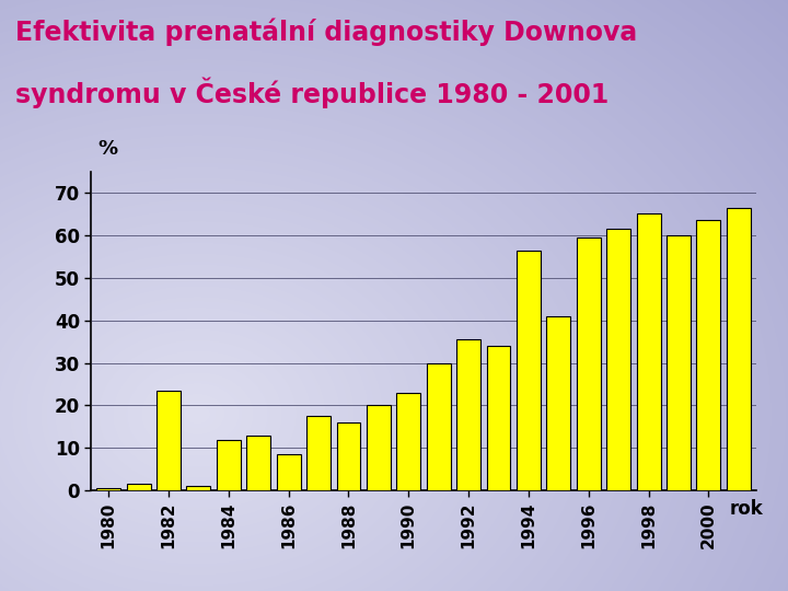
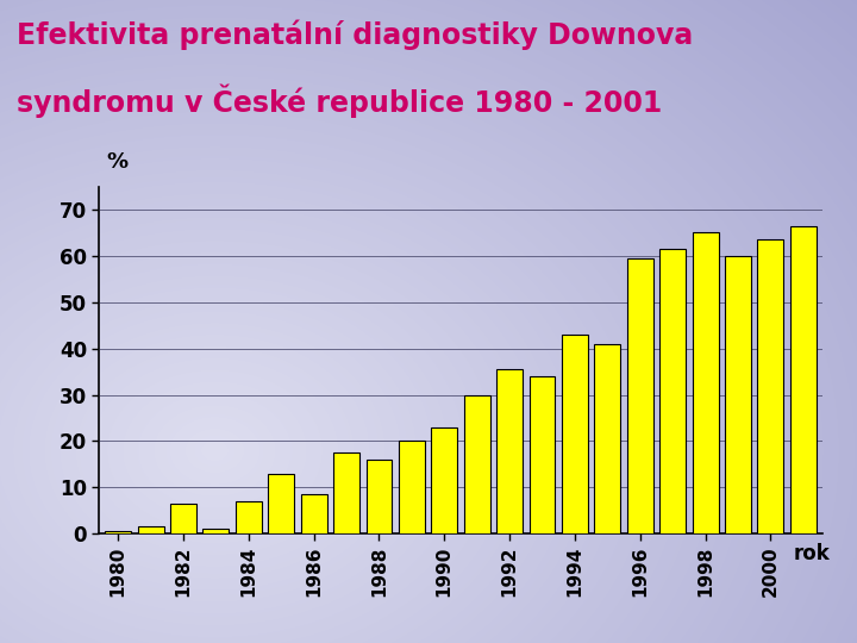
1982: 23.5 -> 6.5
1984: 12.0 -> 7.0
1994: 56.5 -> 43.0
